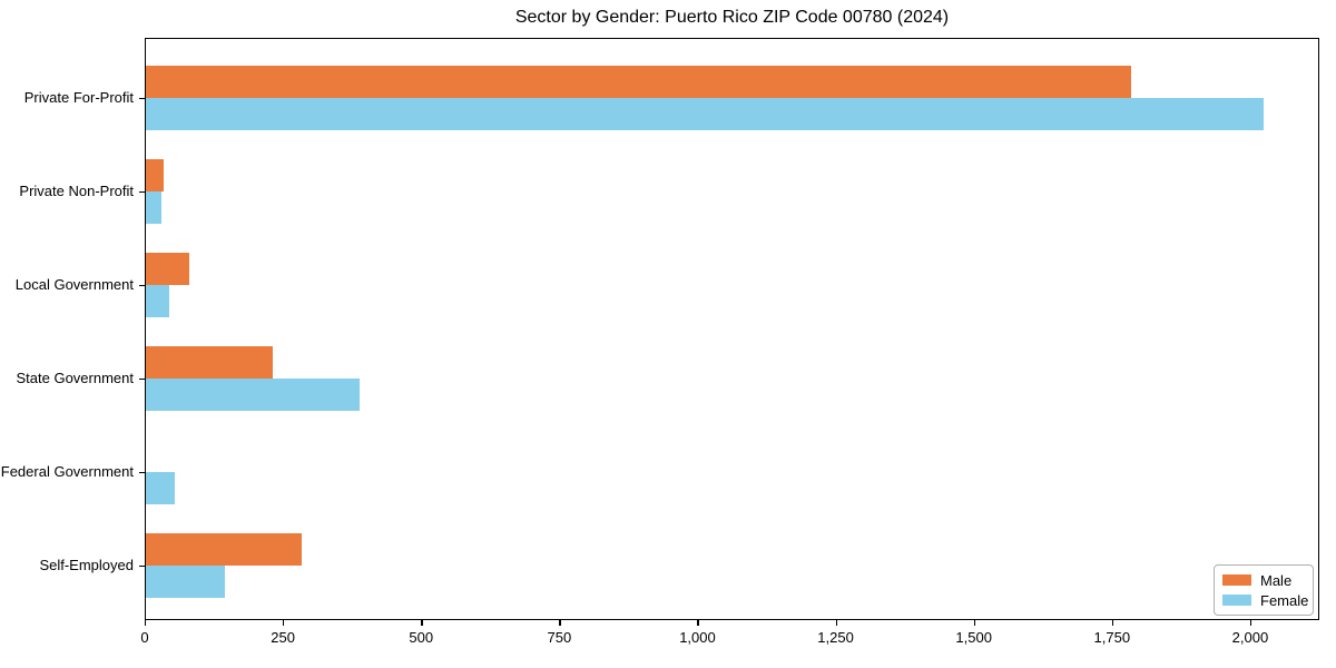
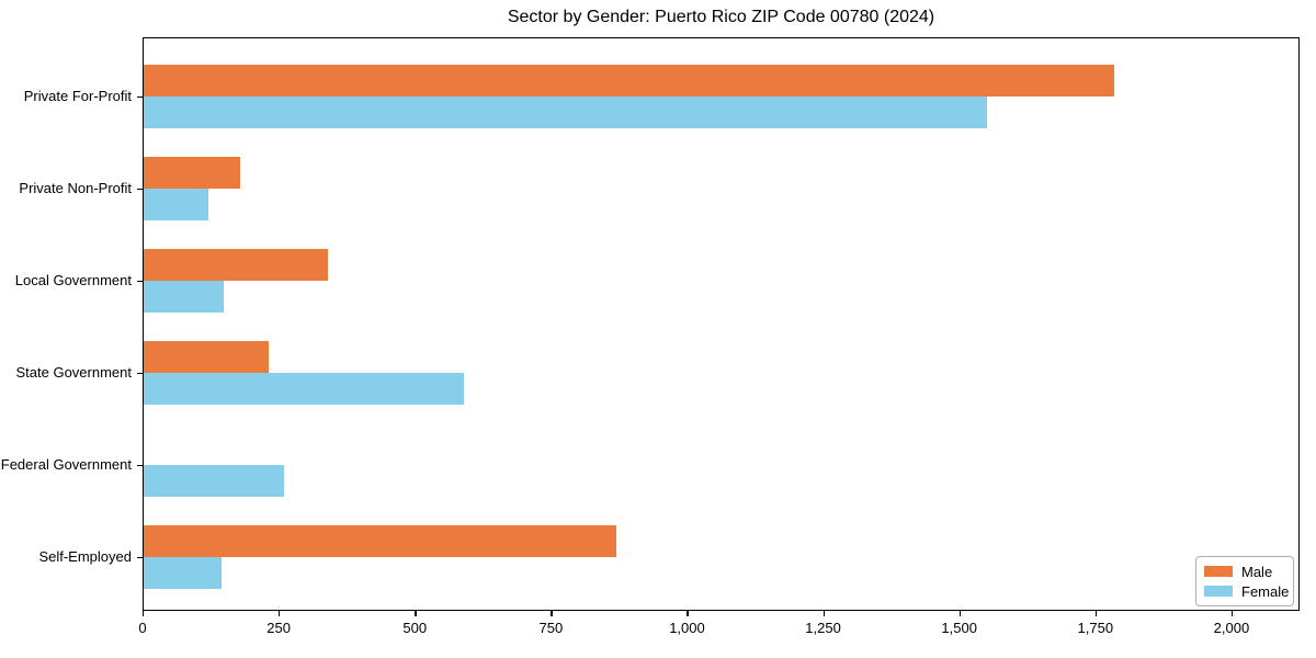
Female/Private For-Profit: 2020 -> 1550
Male/Private Non-Profit: 40 -> 180
Female/Private Non-Profit: 30 -> 120
Male/Local Government: 80 -> 340
Female/Local Government: 40 -> 150
Female/State Government: 390 -> 590
Female/Federal Government: 60 -> 260
Male/Self-Employed: 280 -> 870
